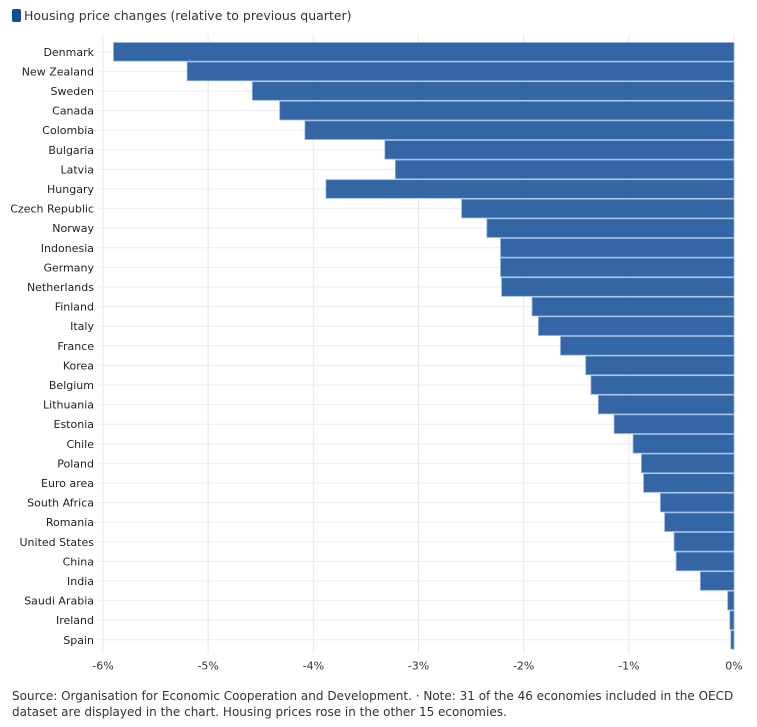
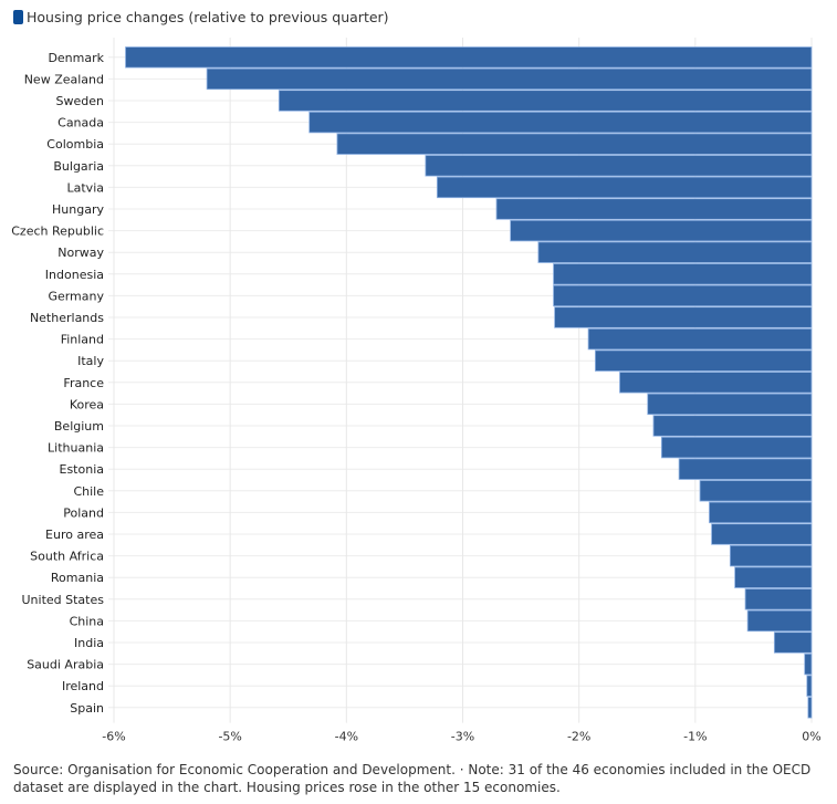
Hungary: -3.88% -> -2.71%
